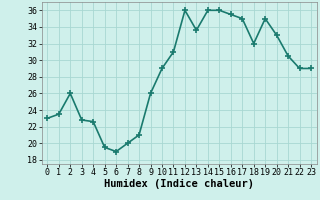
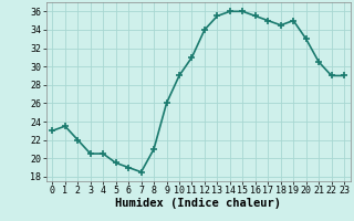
2: 26.0 -> 22.0
3: 22.8 -> 20.5
4: 22.6 -> 20.5
7: 20.0 -> 18.5
12: 36.0 -> 34.0
13: 33.6 -> 35.5
18: 32.0 -> 34.5
